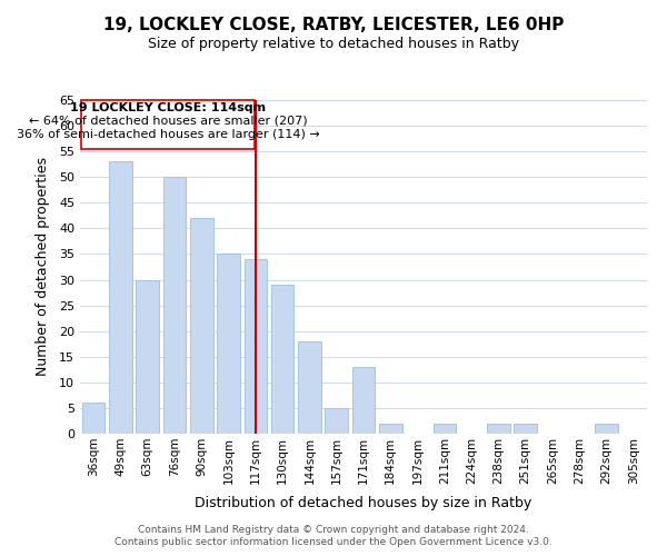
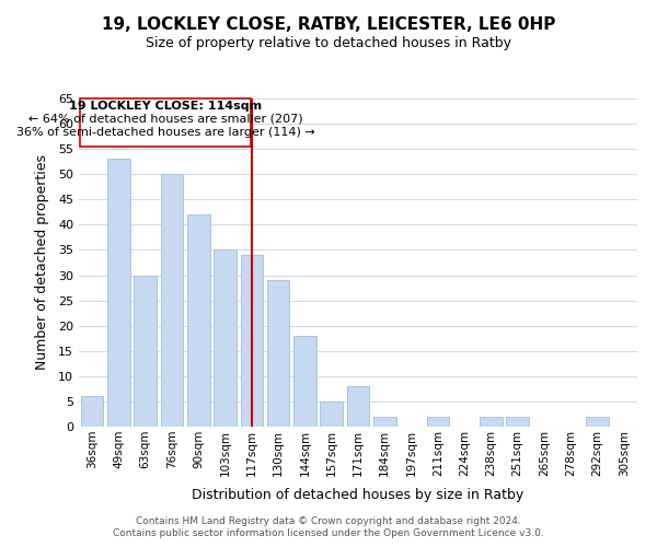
171sqm: 13 -> 8
